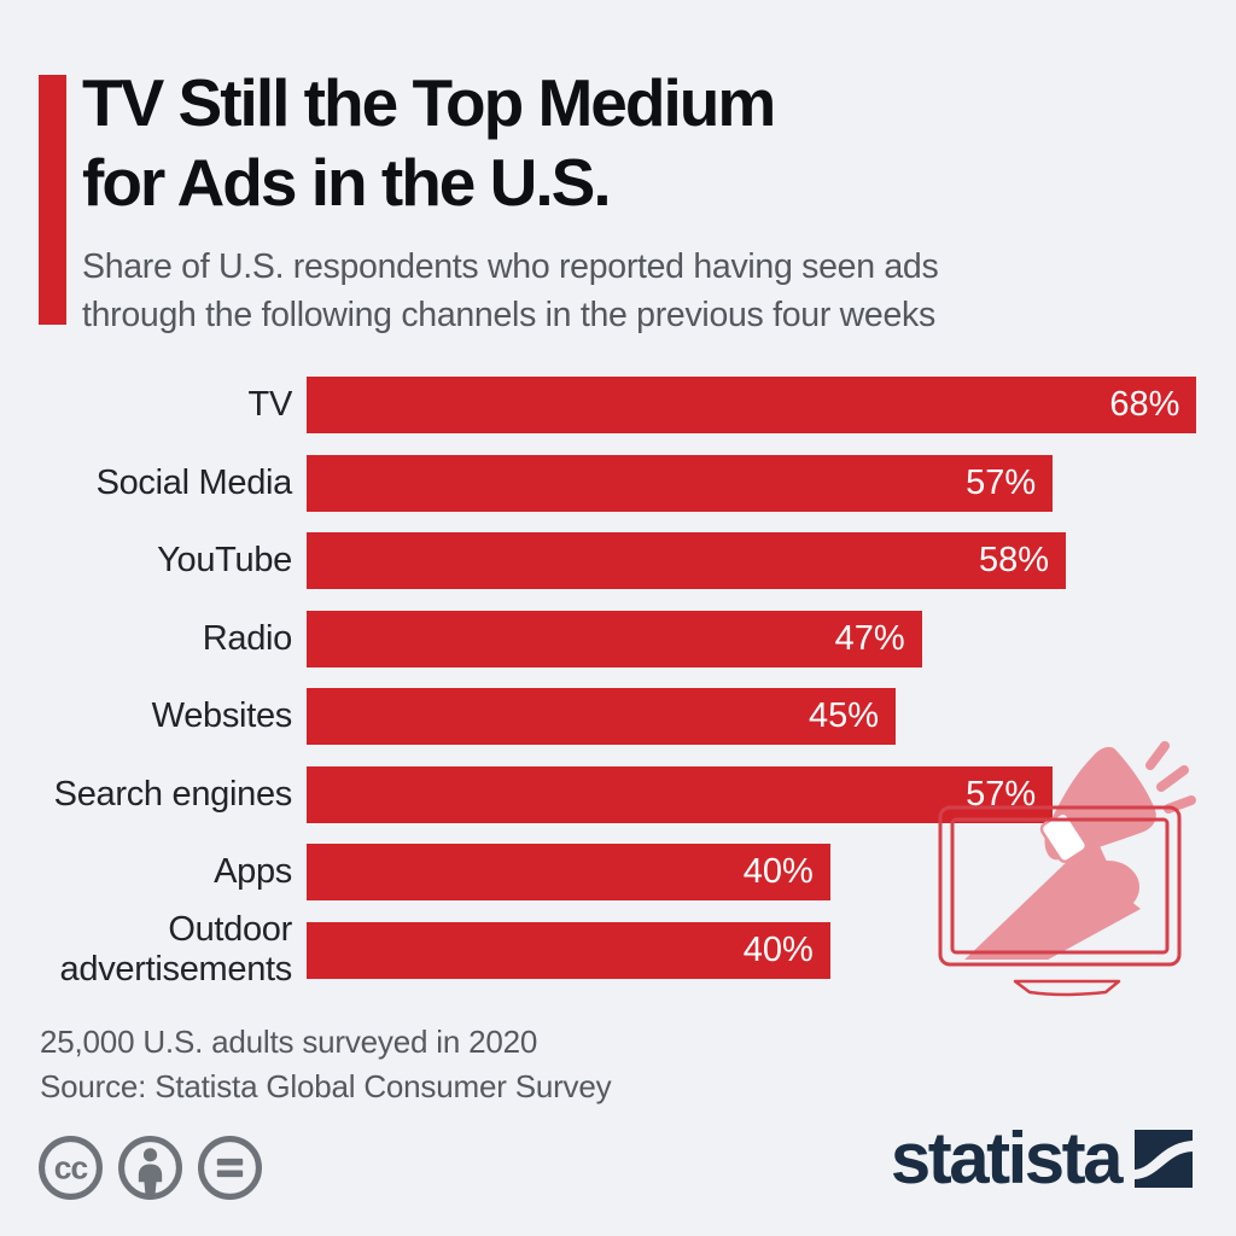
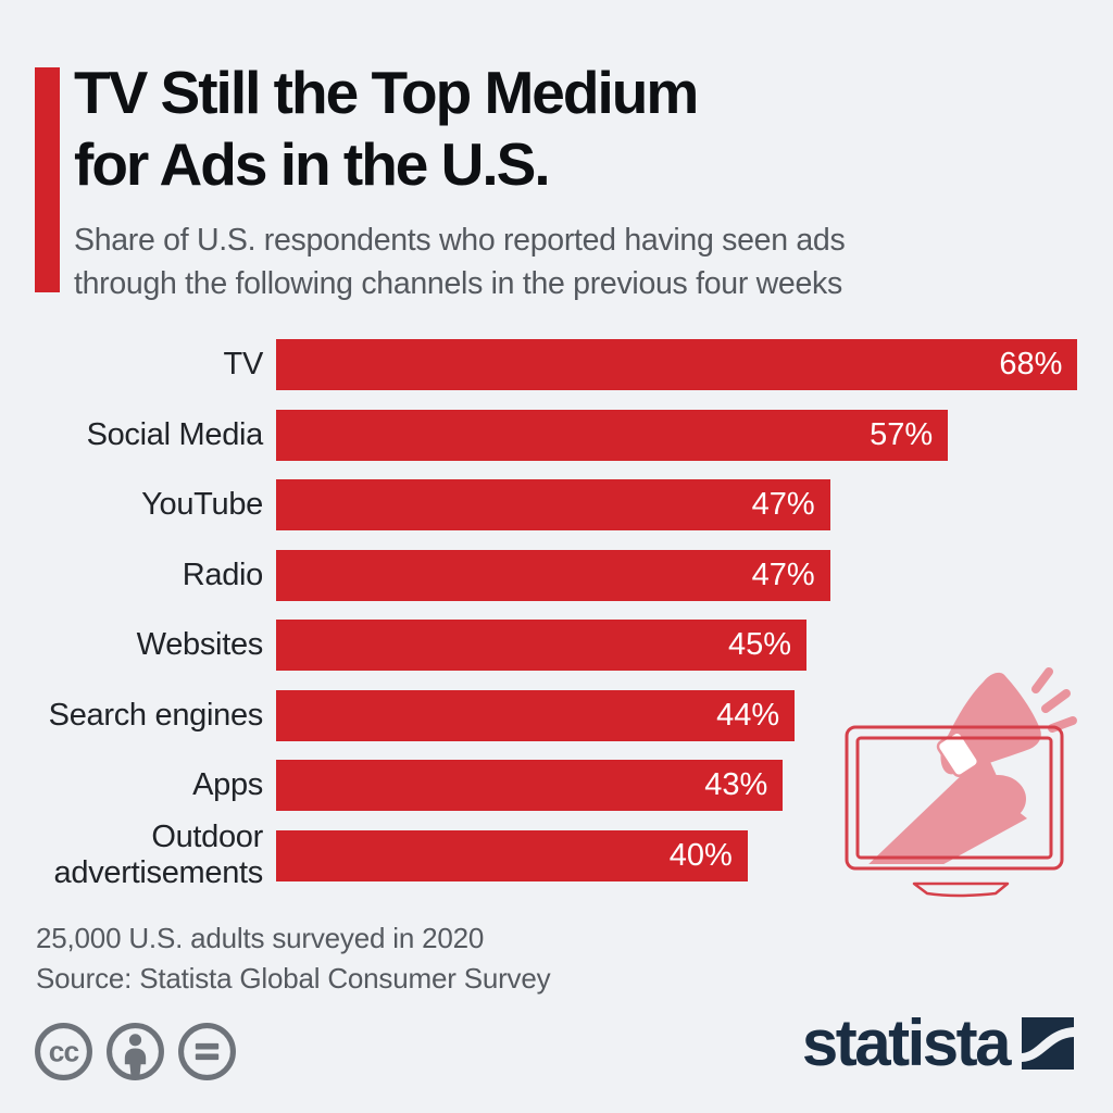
YouTube: 58% -> 47%
Search engines: 57% -> 44%
Apps: 40% -> 43%
